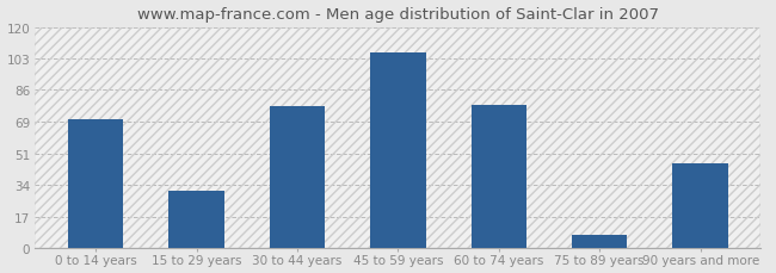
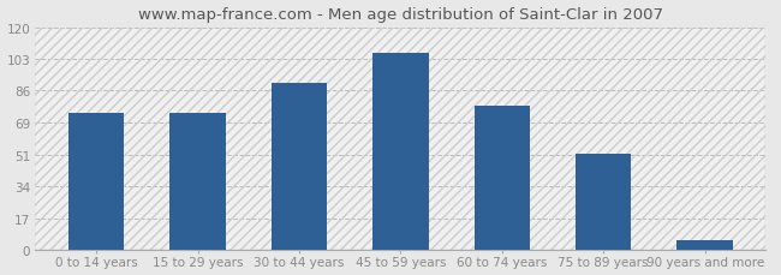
0 to 14 years: 70 -> 74
15 to 29 years: 31 -> 74
30 to 44 years: 77 -> 90
75 to 89 years: 7 -> 52
90 years and more: 46 -> 5
